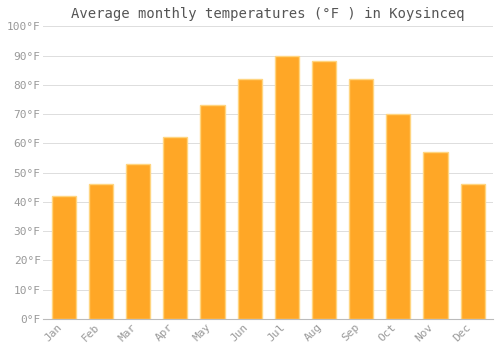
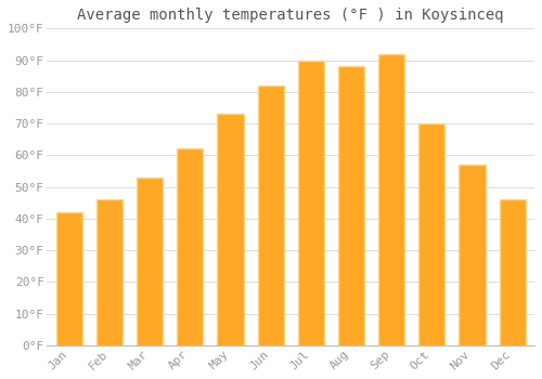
Sep: 82°F -> 92°F
